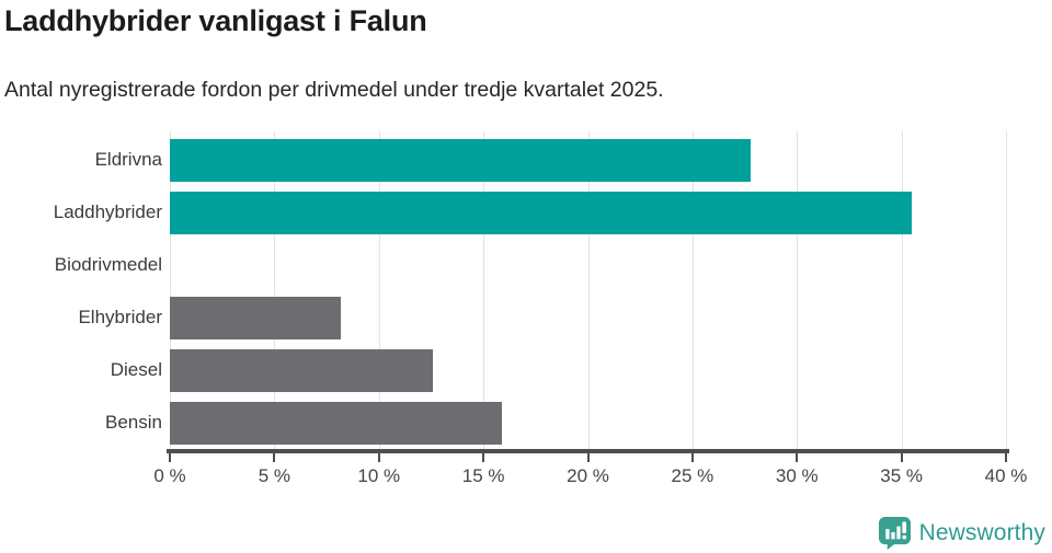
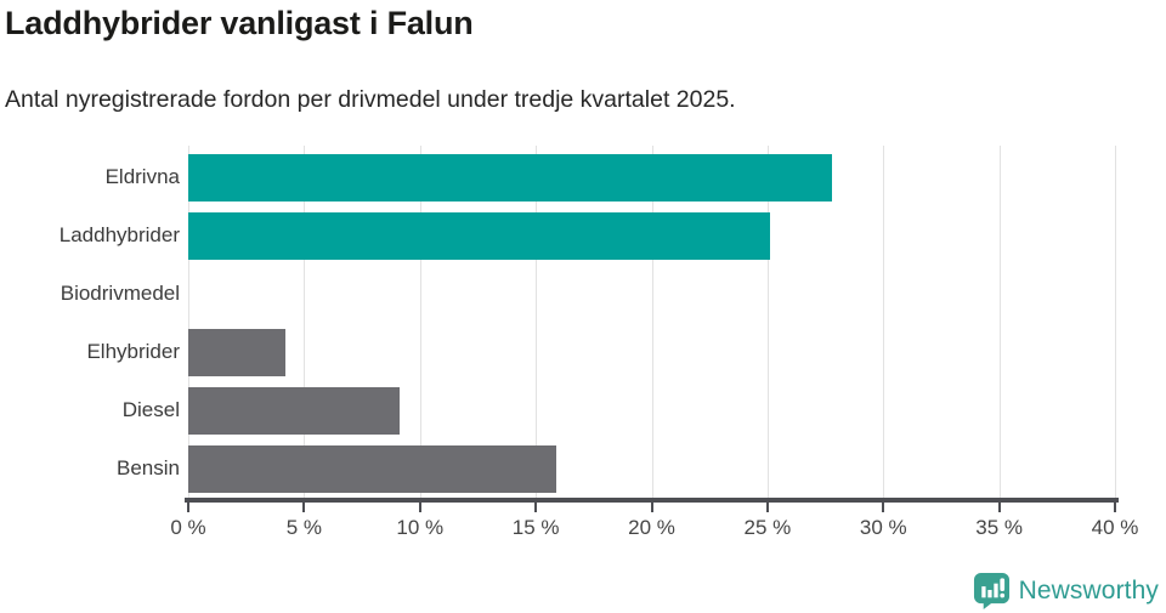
Laddhybrider: 35.5% -> 25.1%
Elhybrider: 8.2% -> 4.2%
Diesel: 12.6% -> 9.1%
